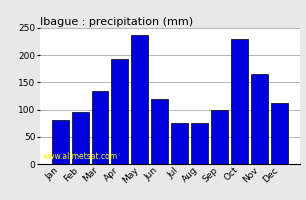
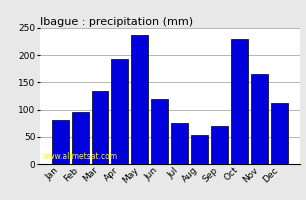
Aug: 75 -> 54
Sep: 100 -> 70
